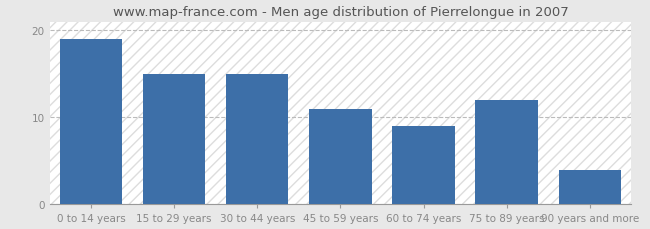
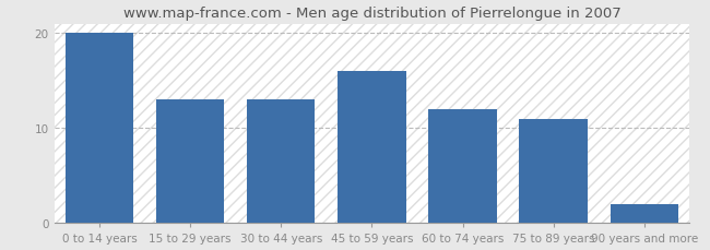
0 to 14 years: 19 -> 20
15 to 29 years: 15 -> 13
30 to 44 years: 15 -> 13
45 to 59 years: 11 -> 16
60 to 74 years: 9 -> 12
75 to 89 years: 12 -> 11
90 years and more: 4 -> 2
